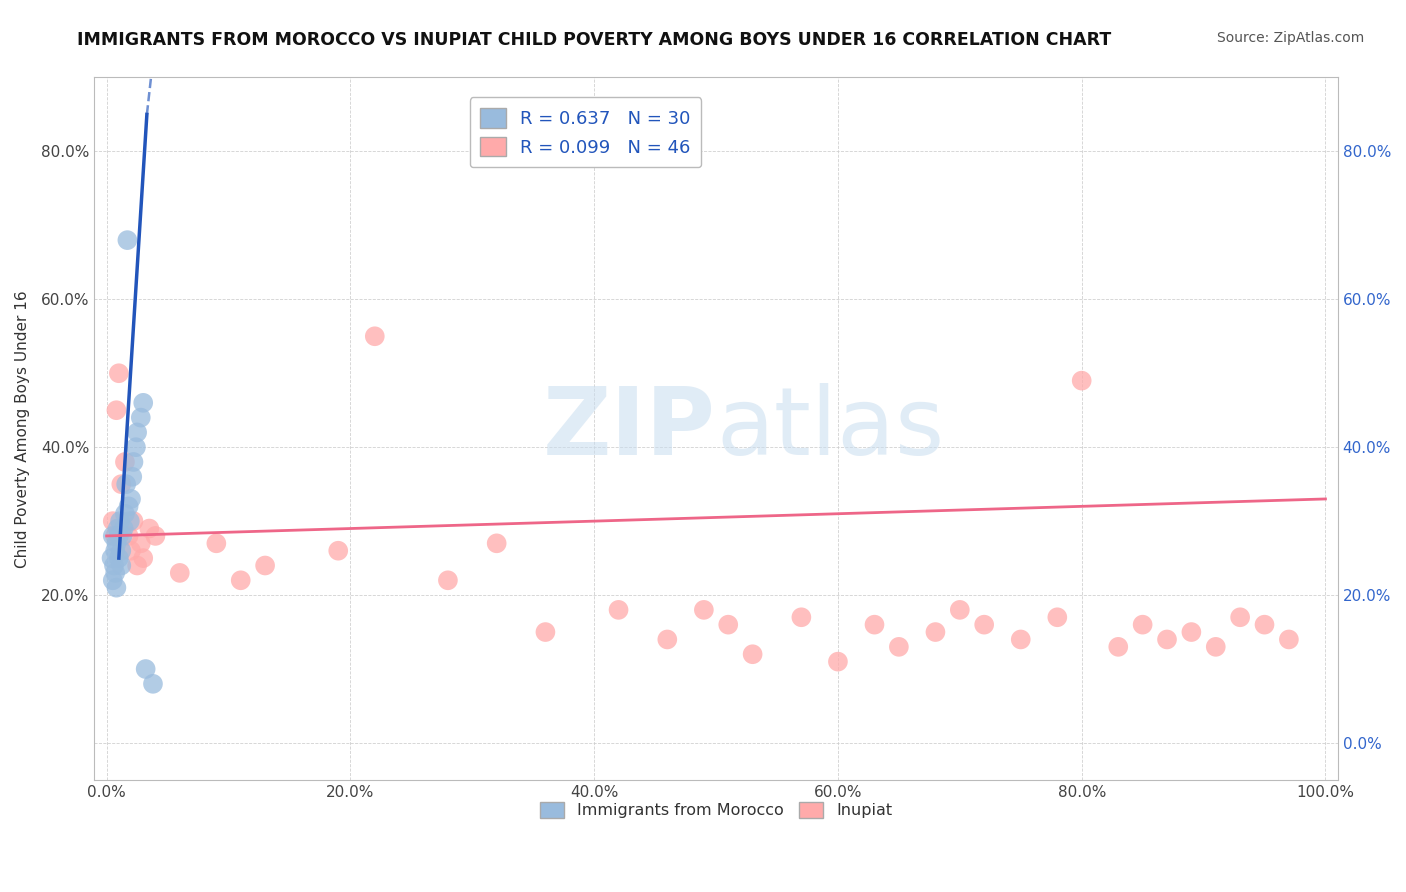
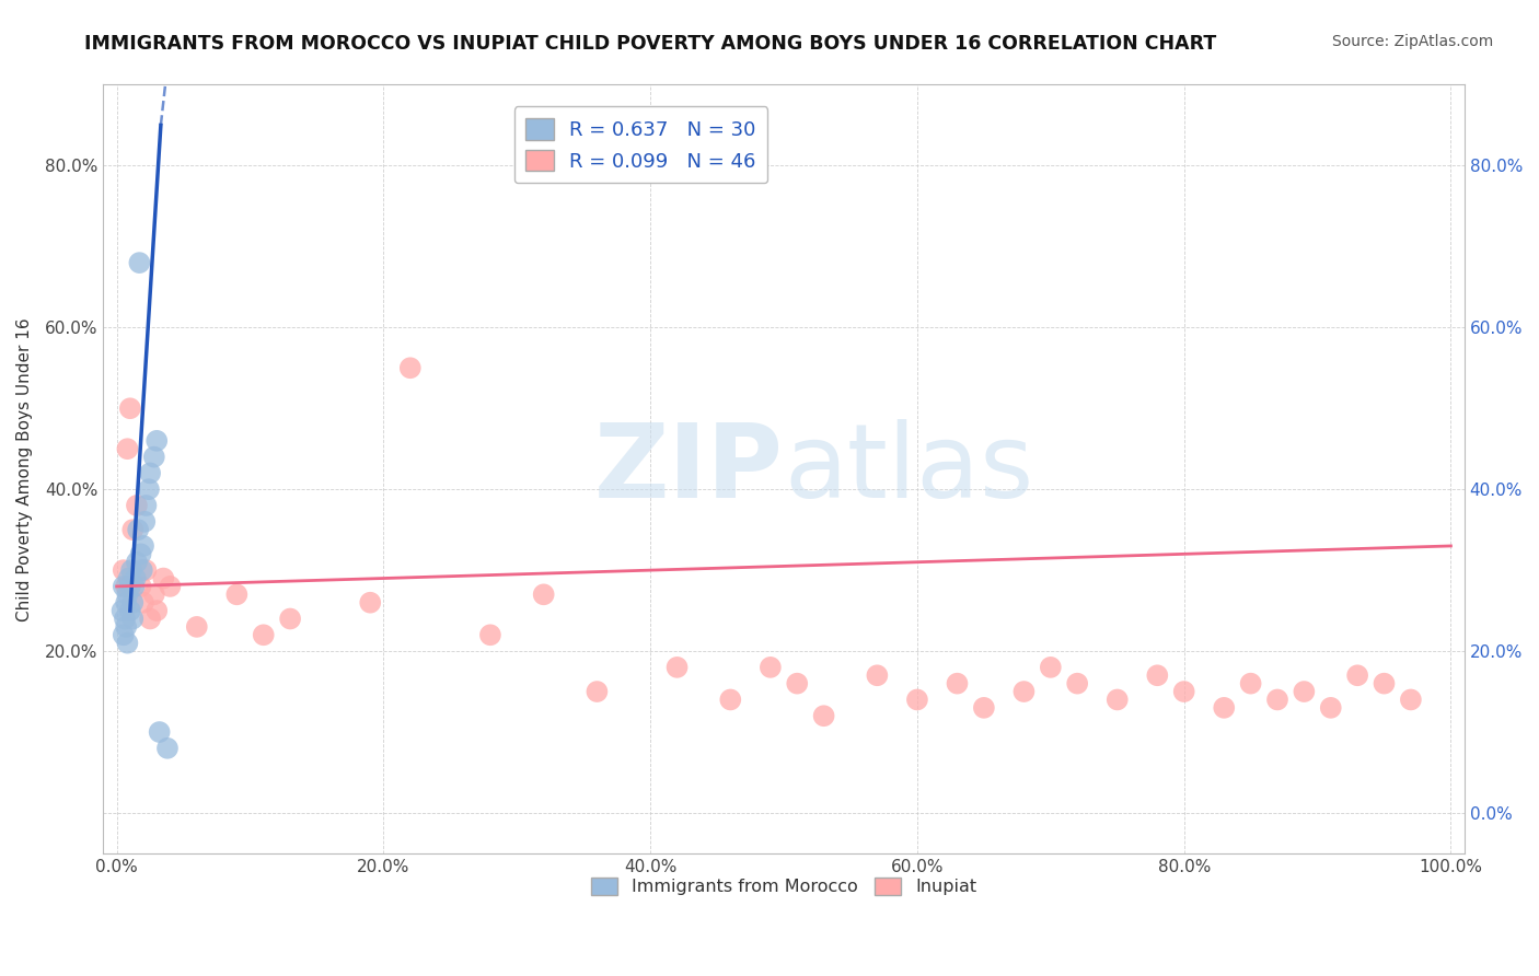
Inupiat/60.0%: 11% -> 14%
Inupiat/80.0%: 49% -> 15%
